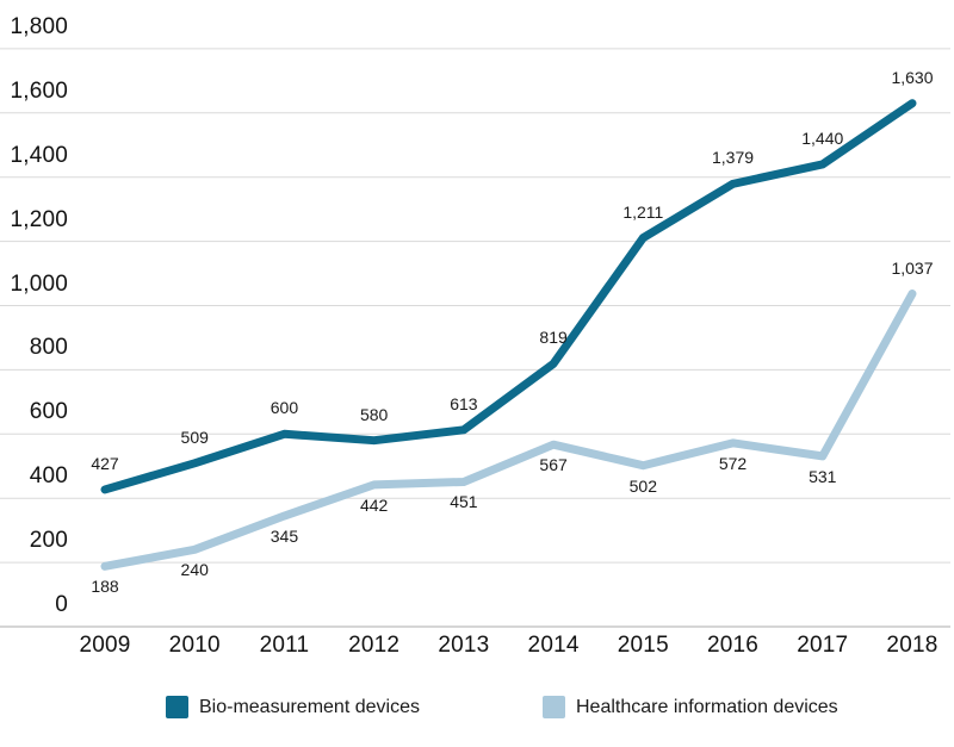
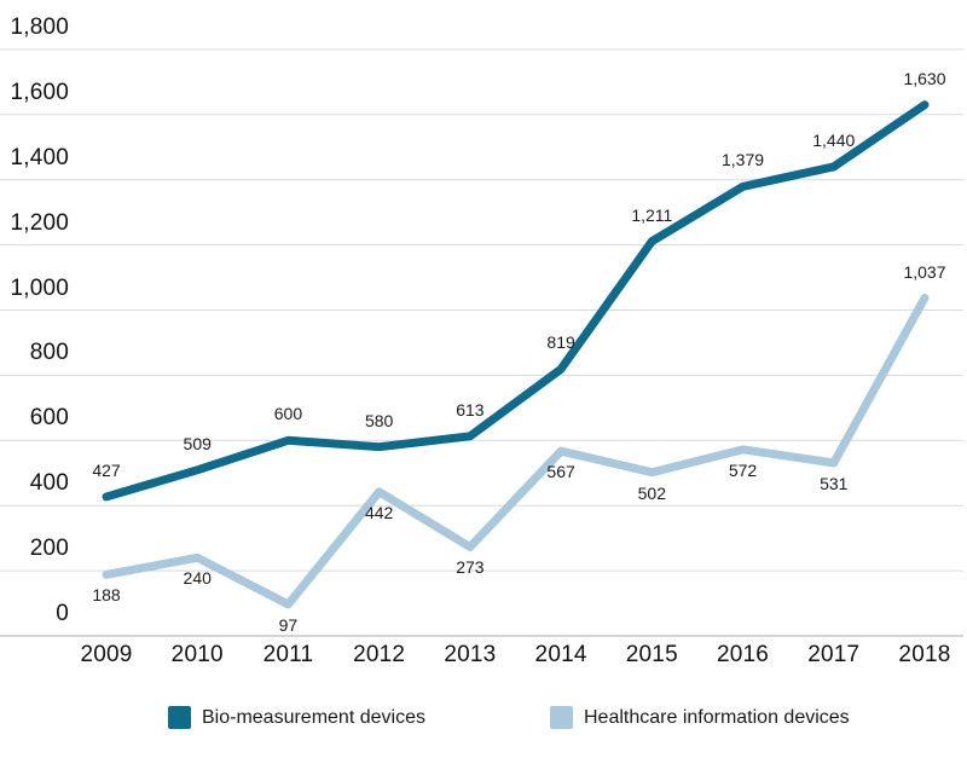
Healthcare information devices/2011: 345 -> 97
Healthcare information devices/2013: 451 -> 273
